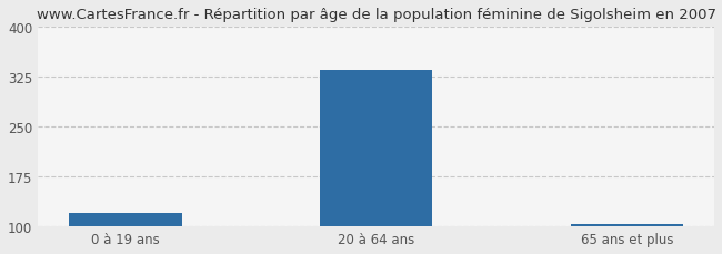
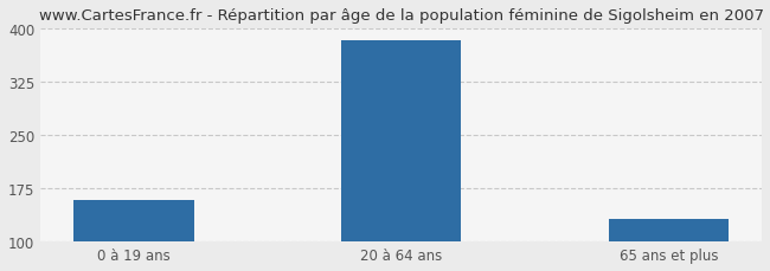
0 à 19 ans: 120 -> 158
20 à 64 ans: 335 -> 384
65 ans et plus: 103 -> 132
